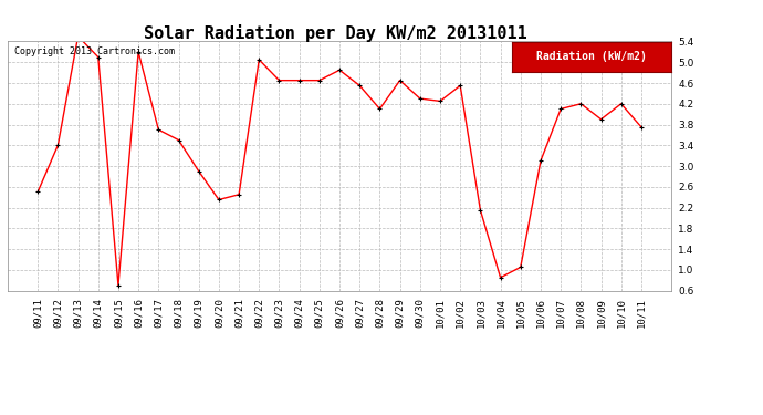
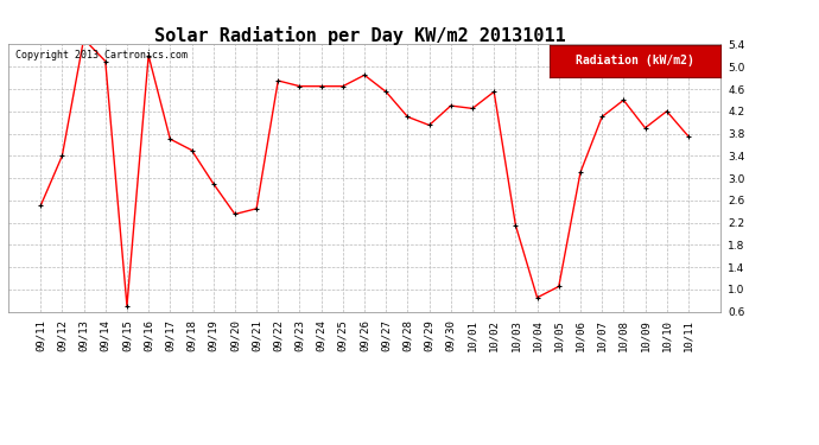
09/22: 5.05 -> 4.75
09/29: 4.65 -> 3.95
10/08: 4.20 -> 4.40
